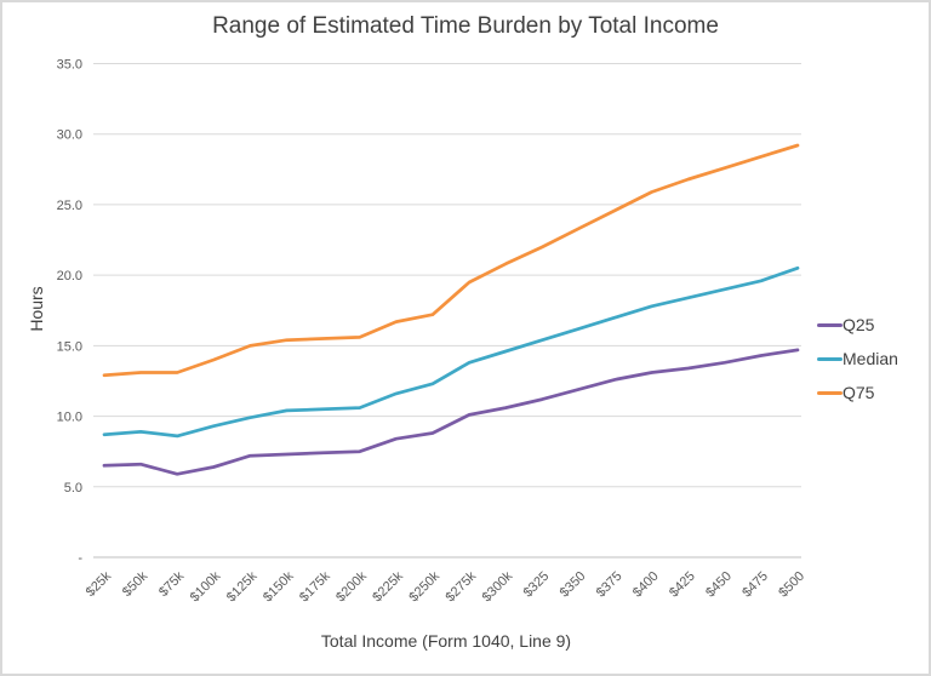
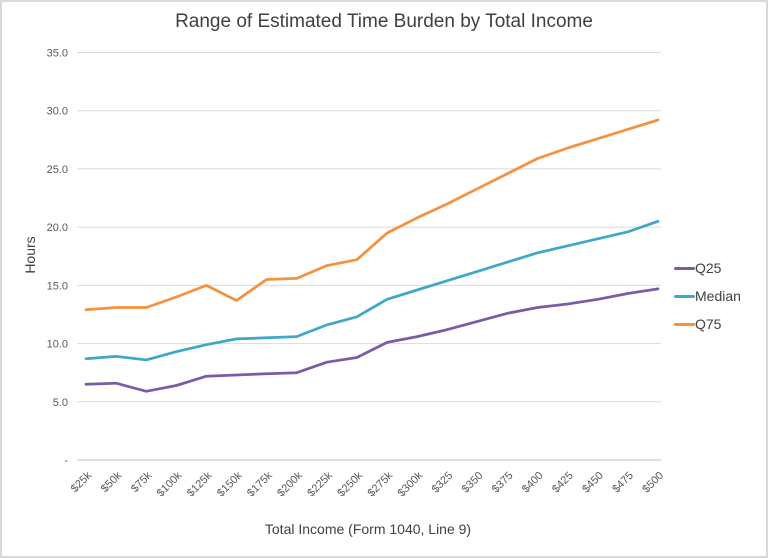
Q75/$150k: 15.4 -> 13.7
